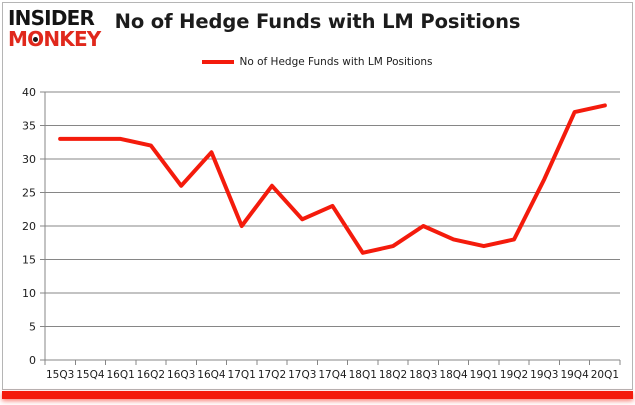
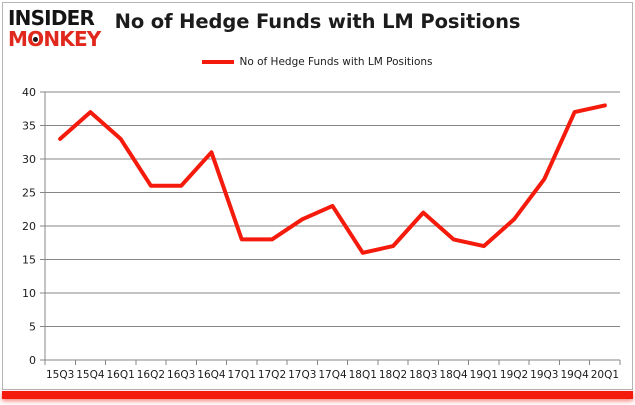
15Q4: 33 -> 37
16Q2: 32 -> 26
17Q1: 20 -> 18
17Q2: 26 -> 18
18Q3: 20 -> 22
19Q2: 18 -> 21
